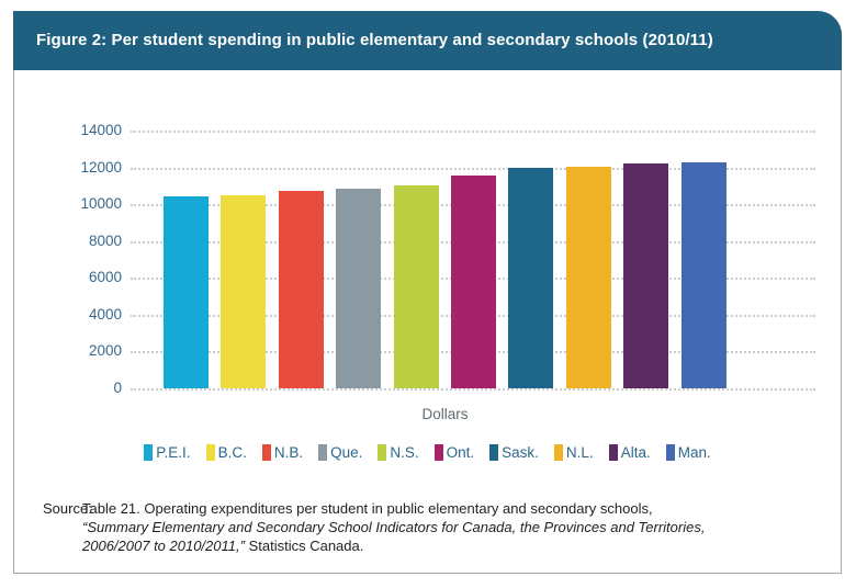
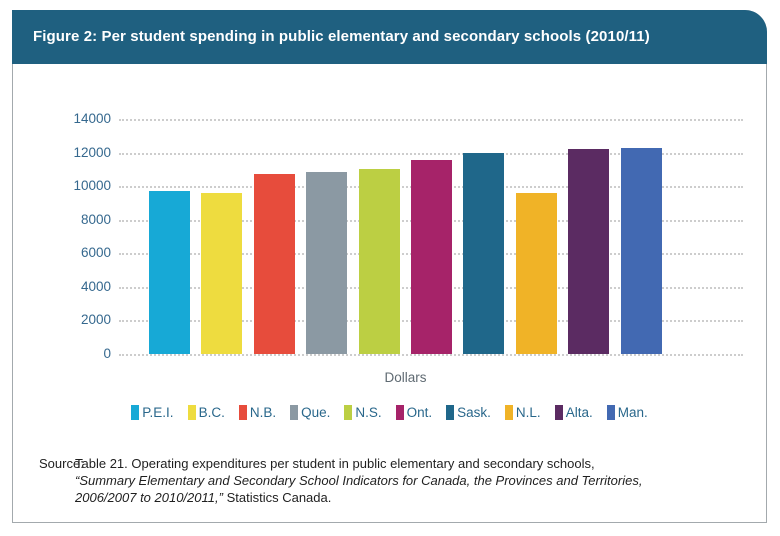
P.E.I.: 10400 -> 9700
B.C.: 10500 -> 9600
N.L.: 12000 -> 9600
